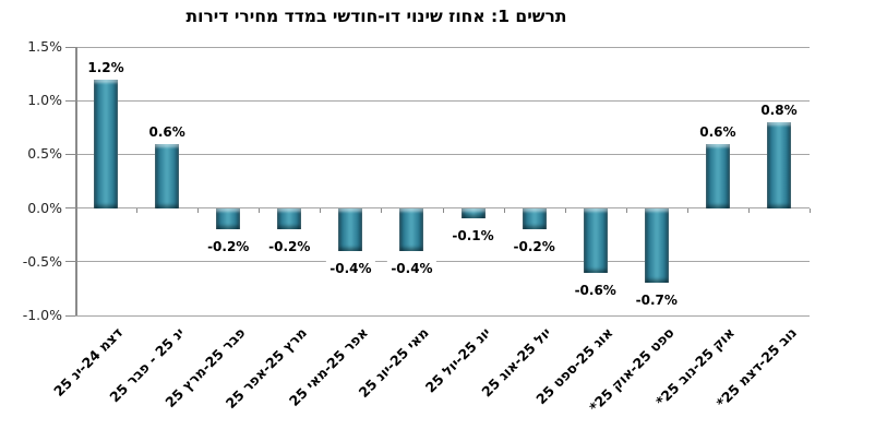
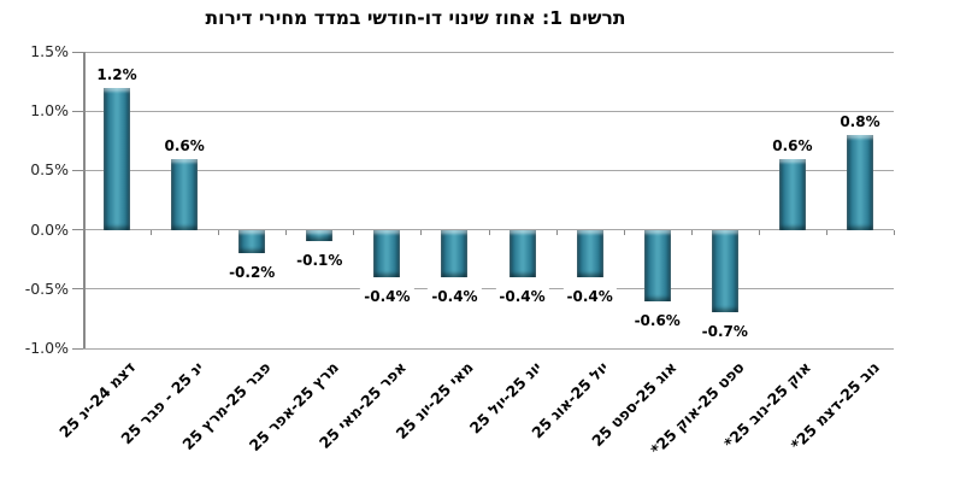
מרץ 25-אפר 25: -0.2% -> -0.1%
יונ 25-יול 25: -0.1% -> -0.4%
יול 25-אוג 25: -0.2% -> -0.4%
